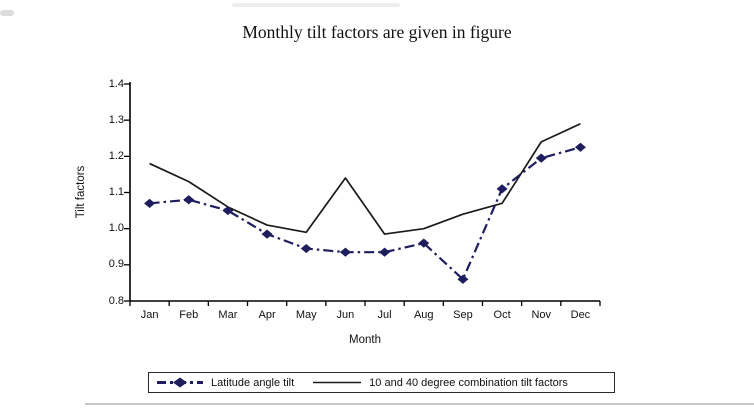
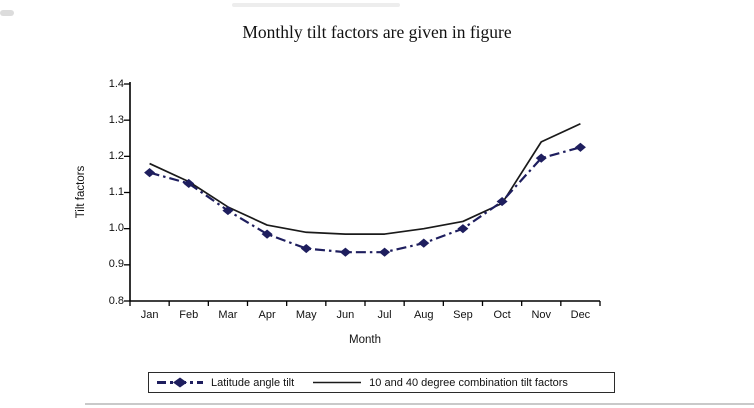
Latitude angle tilt/Jan: 1.07 -> 1.16
Latitude angle tilt/Feb: 1.08 -> 1.12
10 and 40 degree combination tilt factors/Jun: 1.14 -> 0.98
Latitude angle tilt/Sep: 0.86 -> 1.00
10 and 40 degree combination tilt factors/Sep: 1.04 -> 1.02
Latitude angle tilt/Oct: 1.11 -> 1.07
